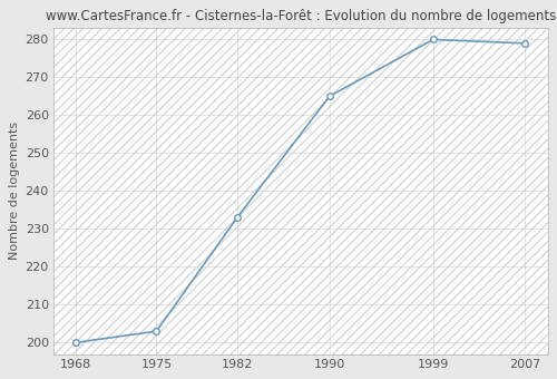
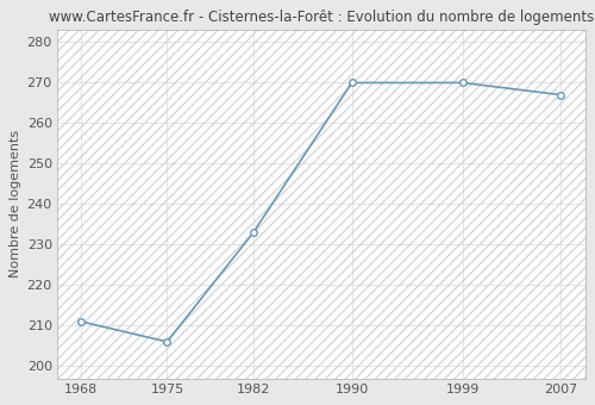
1968: 200 -> 211
1975: 203 -> 206
1990: 265 -> 270
1999: 280 -> 270
2007: 279 -> 267
